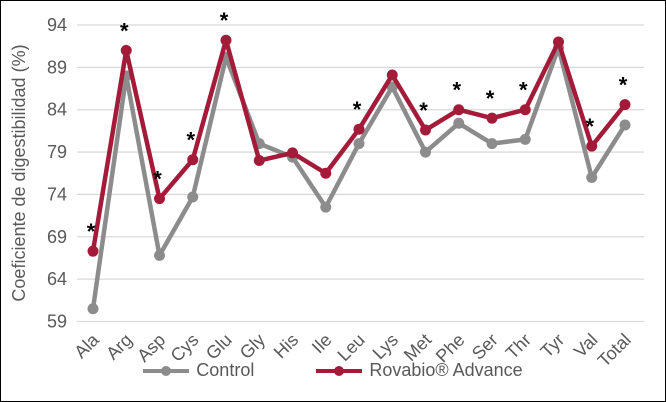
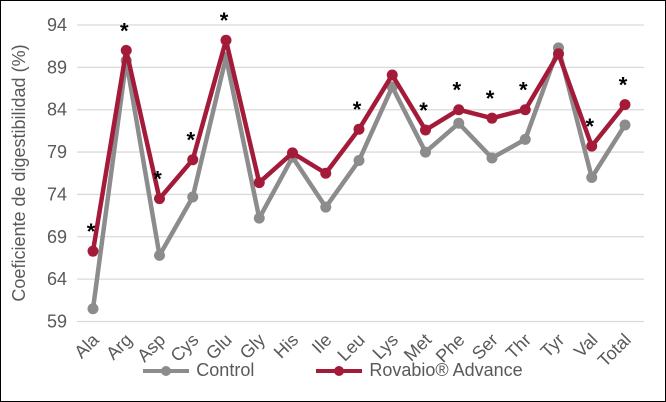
Control/Arg: 88 -> 90
Control/Gly: 80 -> 71
Rovabio® Advance/Gly: 78 -> 75
Control/Leu: 80 -> 78
Control/Ser: 80 -> 78
Rovabio® Advance/Tyr: 92 -> 91
